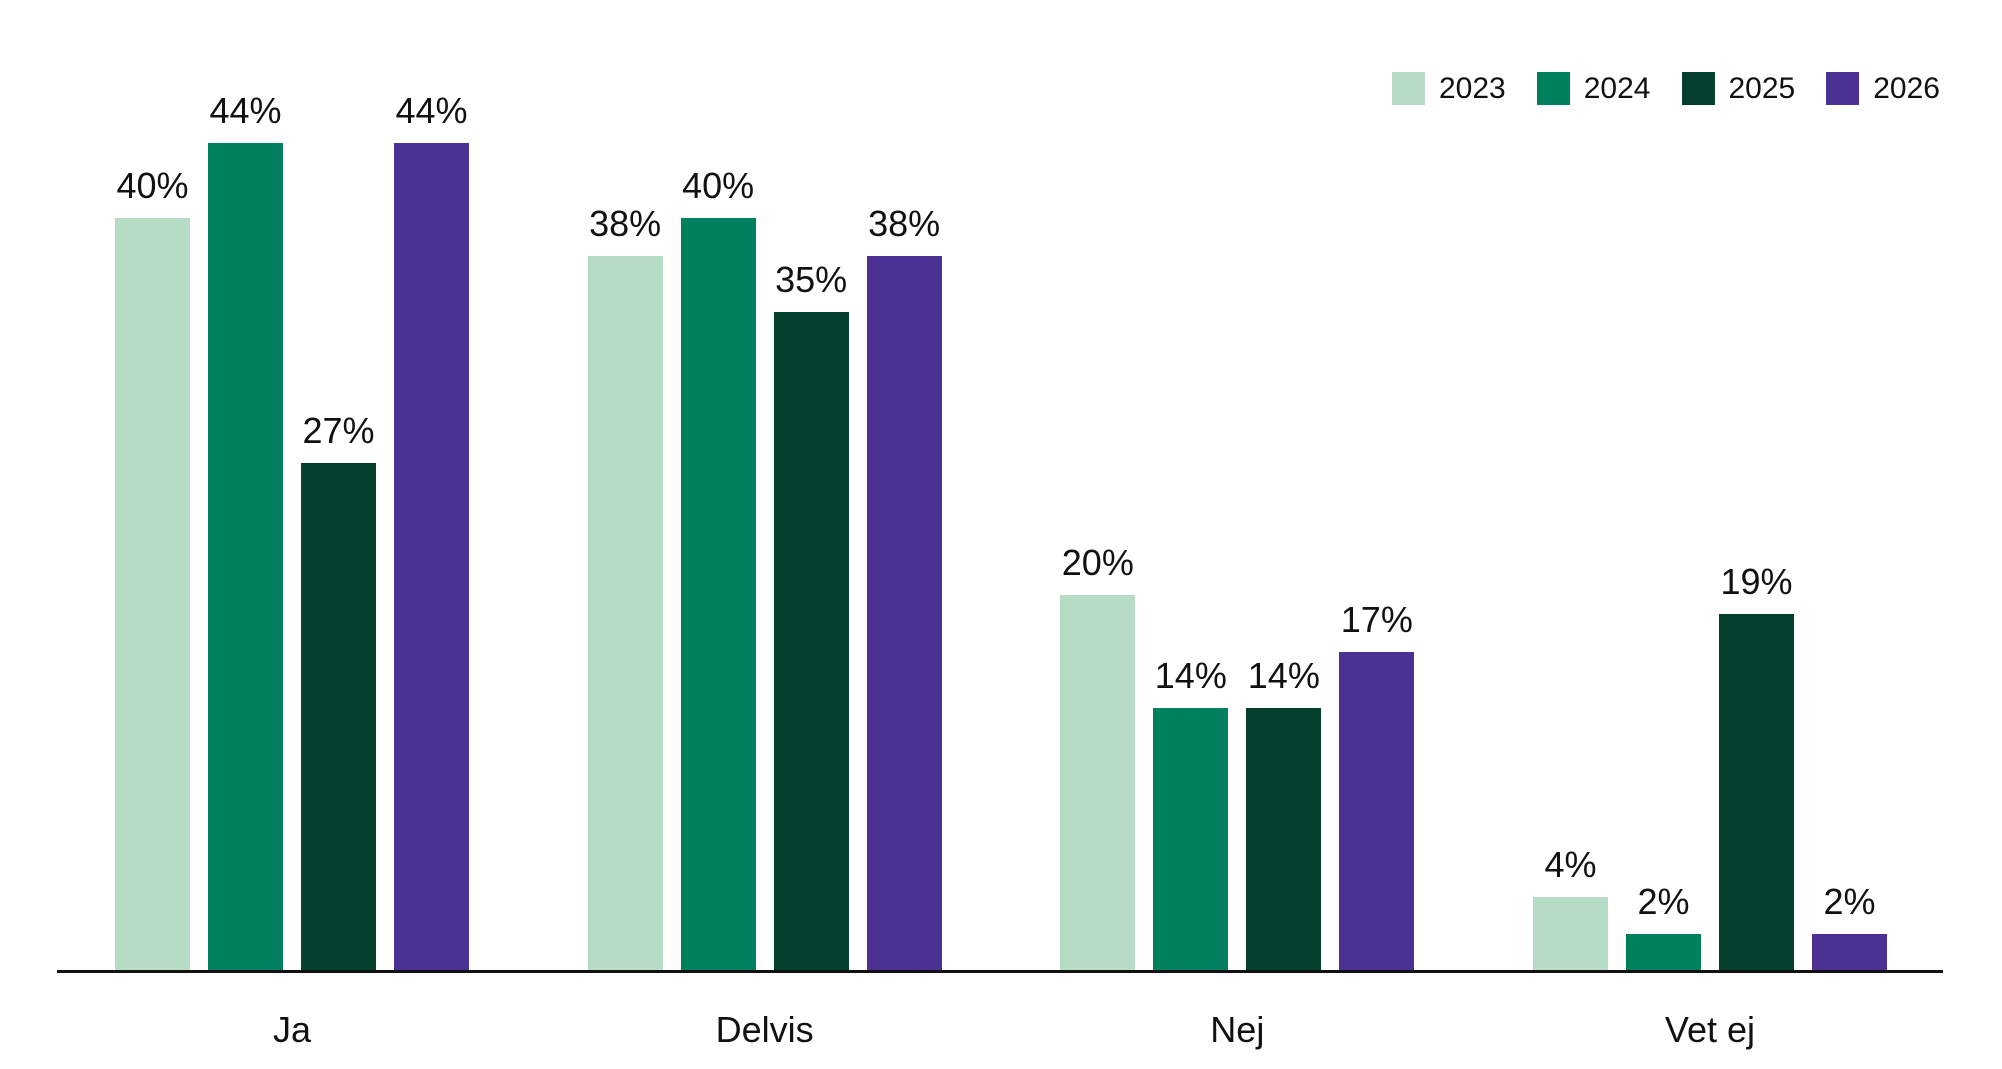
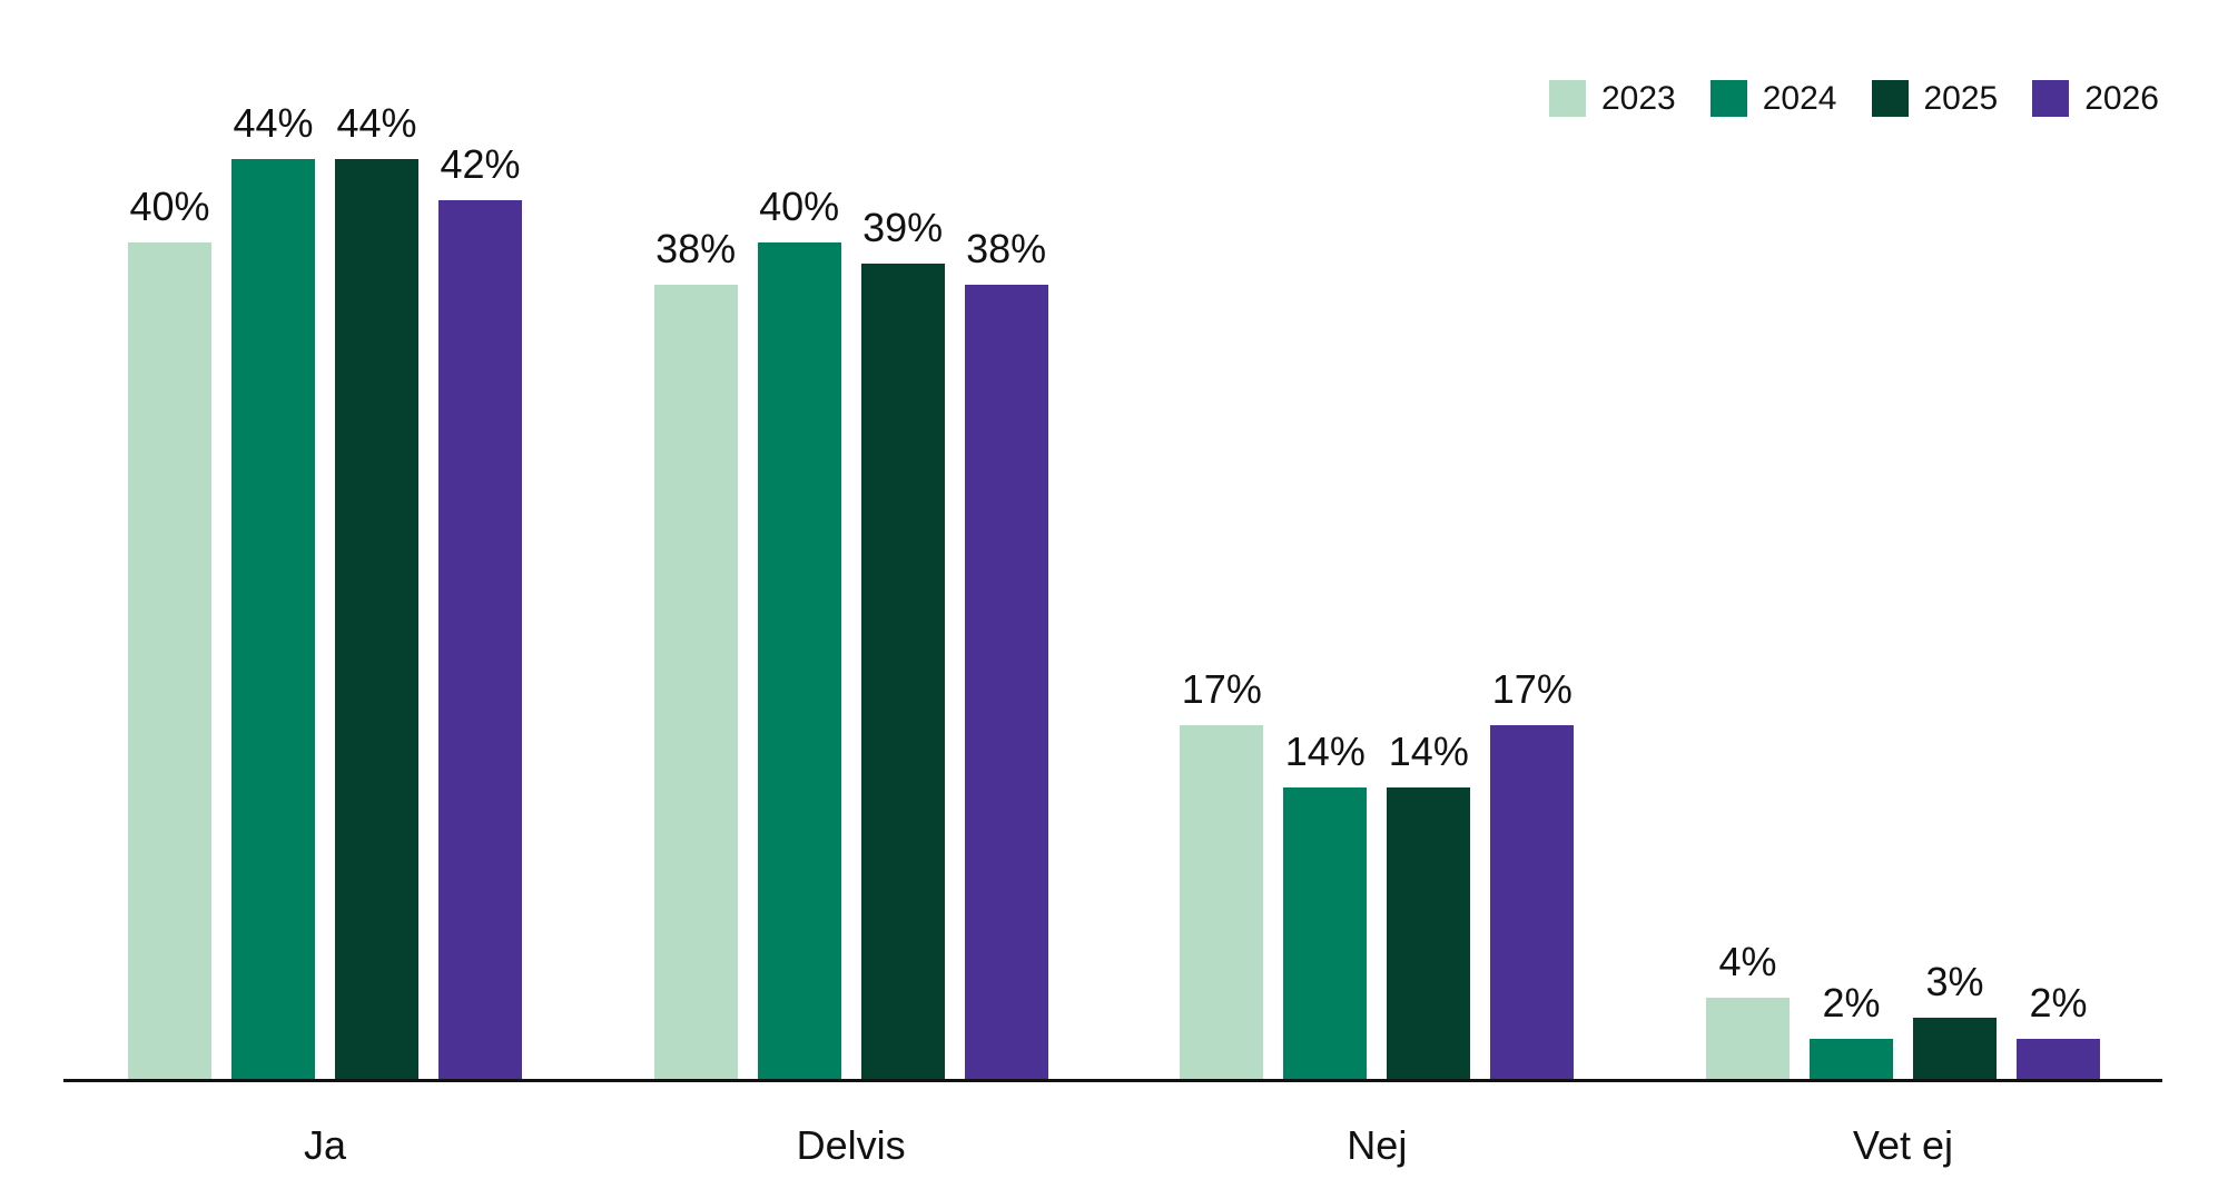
2025/Ja: 27% -> 44%
2026/Ja: 44% -> 42%
2025/Delvis: 35% -> 39%
2023/Nej: 20% -> 17%
2025/Vet ej: 19% -> 3%
